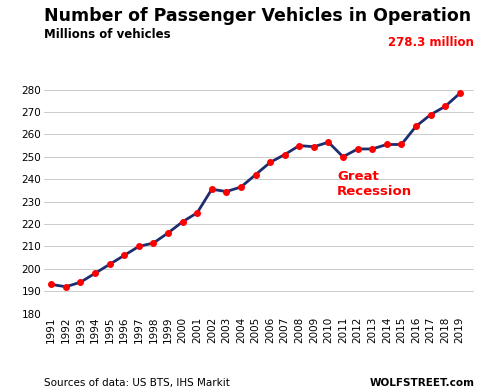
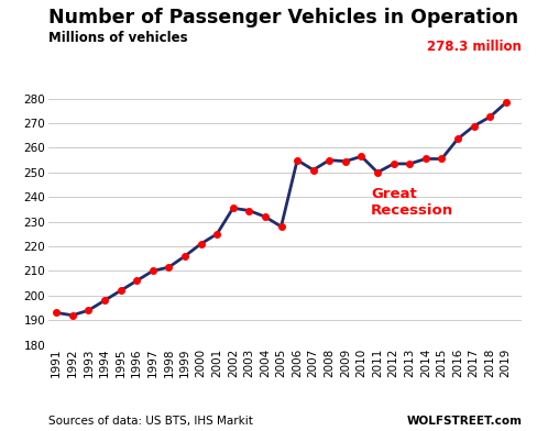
2004: 236.5 -> 232.0
2005: 242.0 -> 228.0
2006: 247.5 -> 255.0
